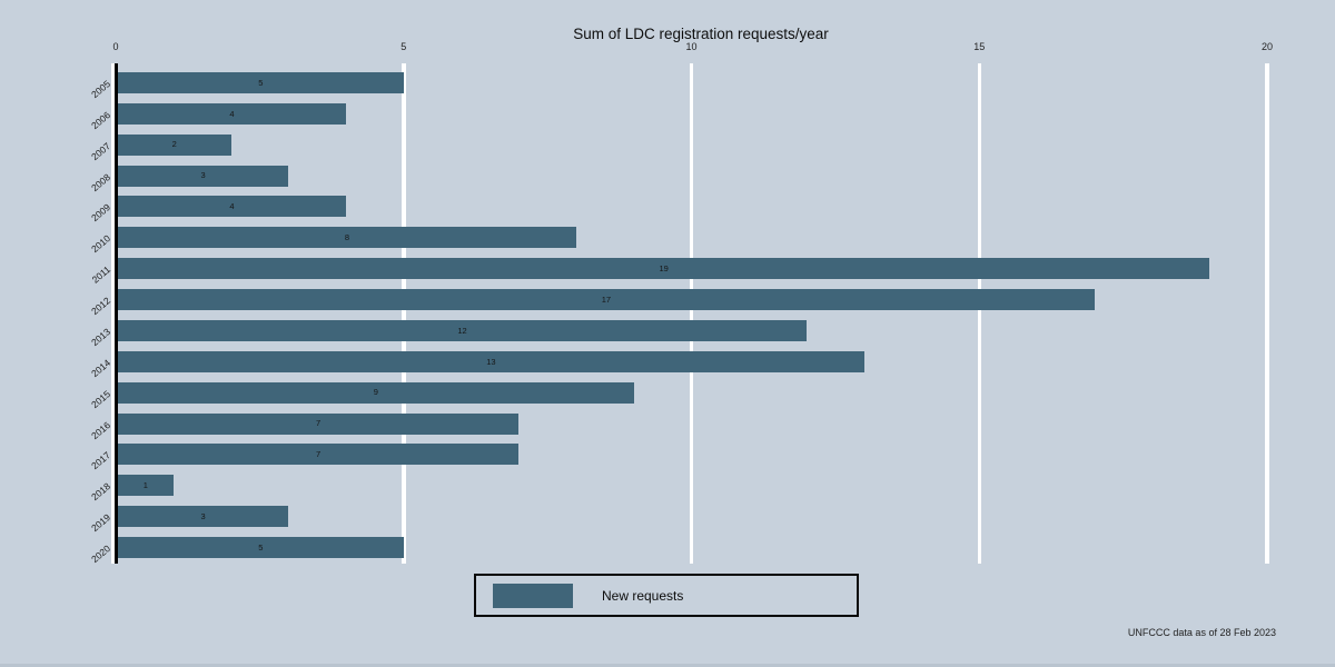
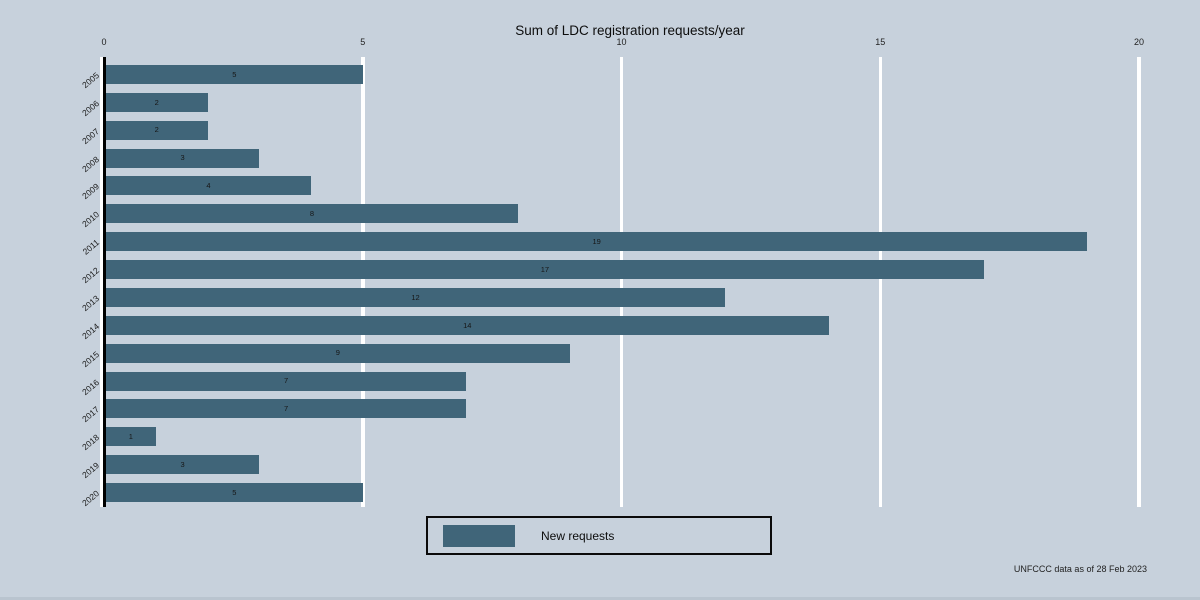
2006: 4 -> 2
2014: 13 -> 14
